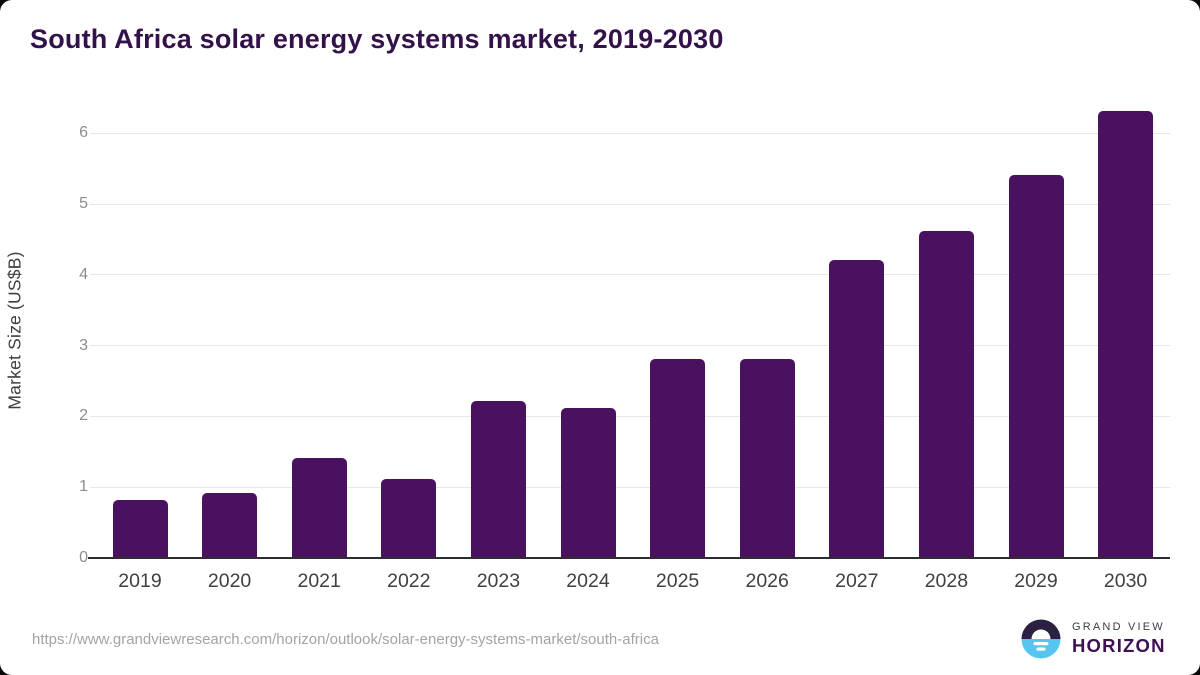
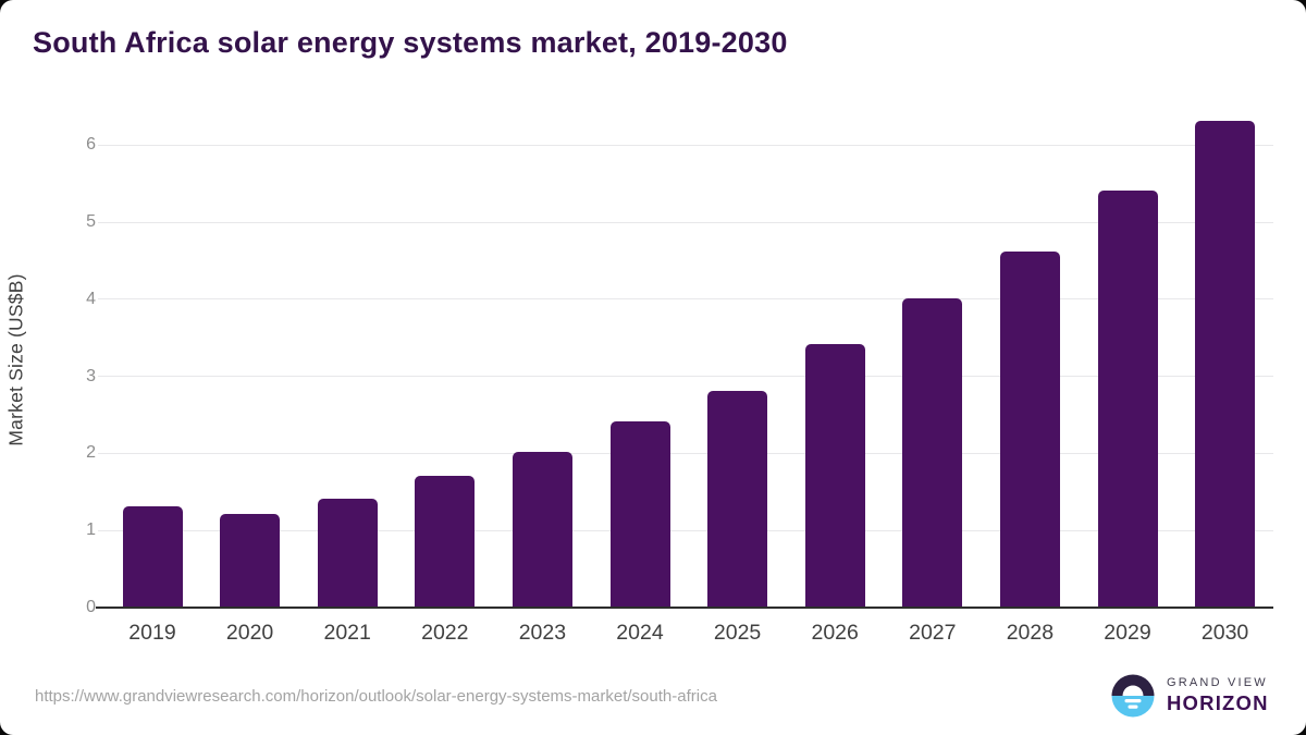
2019: 0.8 -> 1.3
2020: 0.9 -> 1.2
2022: 1.1 -> 1.7
2023: 2.2 -> 2.0
2024: 2.1 -> 2.4
2026: 2.8 -> 3.4
2027: 4.2 -> 4.0
